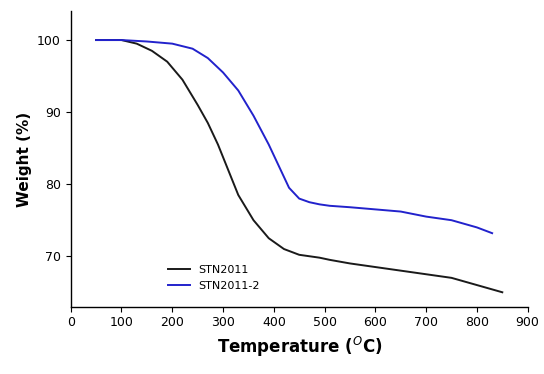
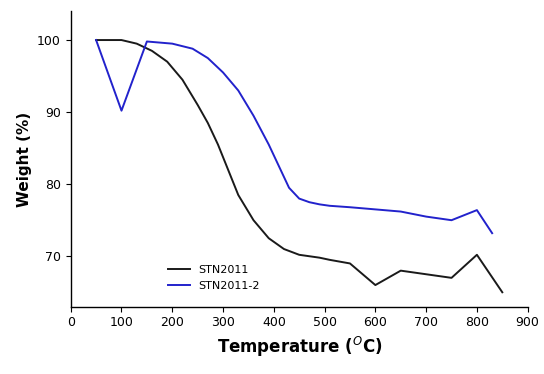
STN2011-2/100: 100.0 -> 90.2
STN2011/600: 68.5 -> 66.0
STN2011/800: 66.0 -> 70.2
STN2011-2/800: 74.0 -> 76.4
